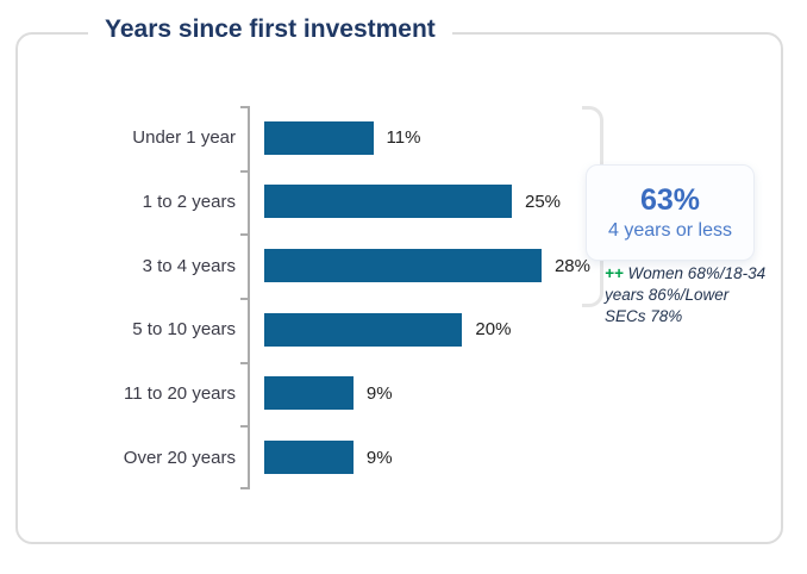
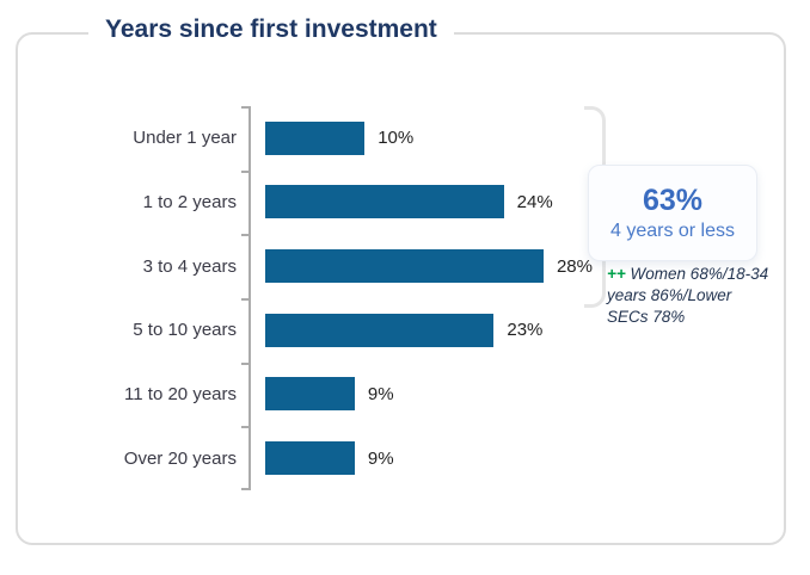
Under 1 year: 11% -> 10%
1 to 2 years: 25% -> 24%
5 to 10 years: 20% -> 23%
